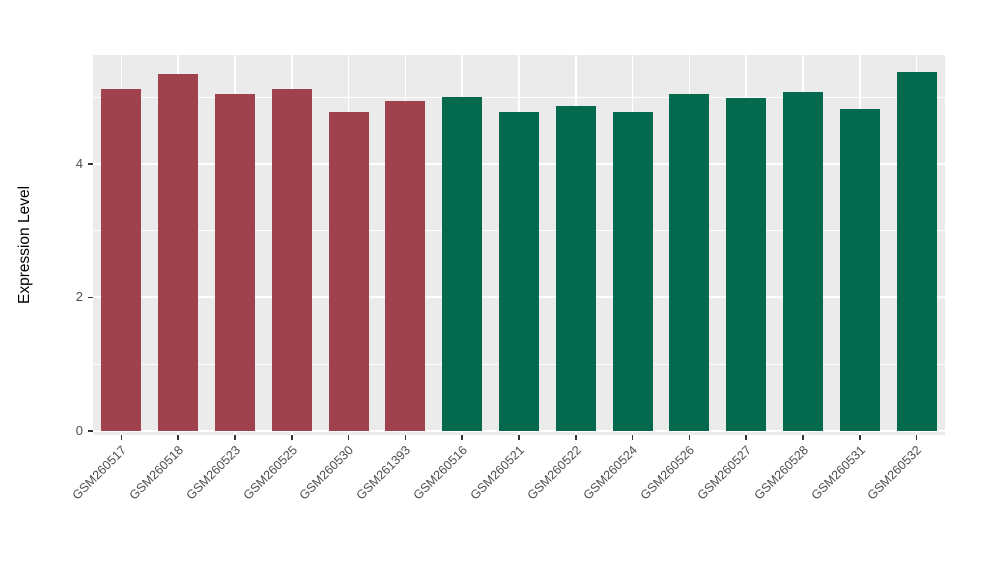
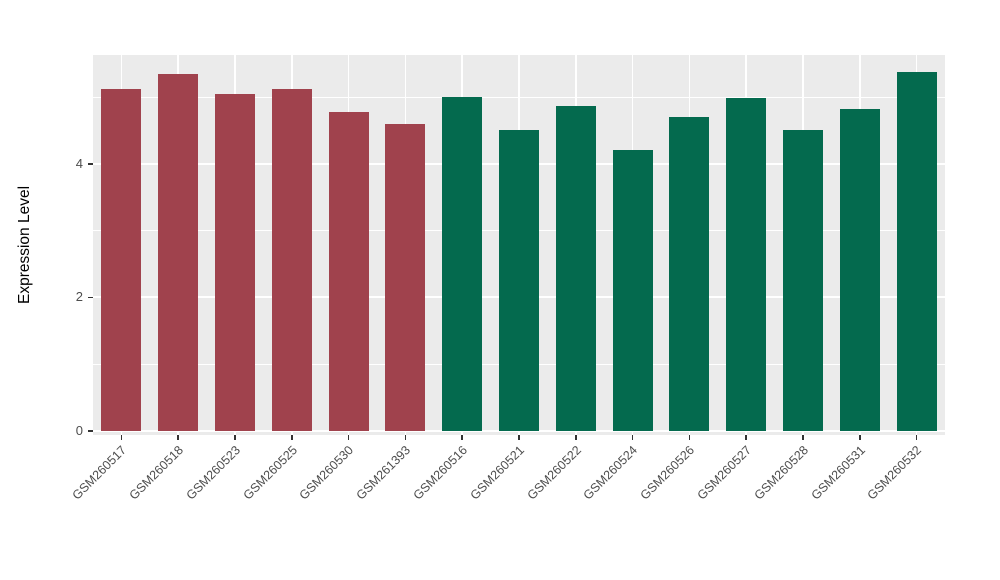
GSM261393: 4.9 -> 4.6
GSM260521: 4.8 -> 4.5
GSM260524: 4.8 -> 4.2
GSM260526: 5.0 -> 4.7
GSM260528: 5.1 -> 4.5
